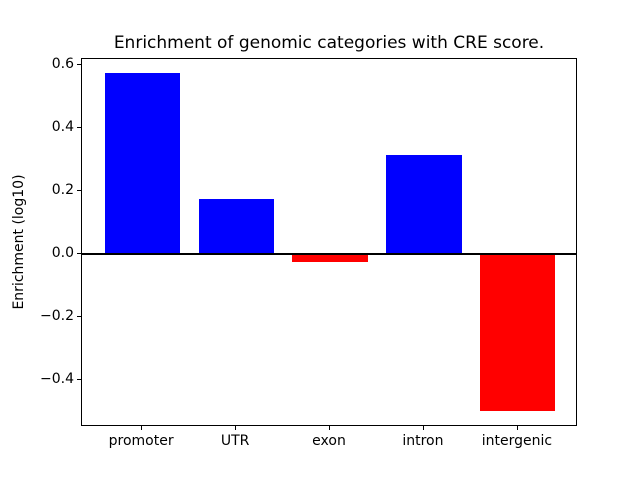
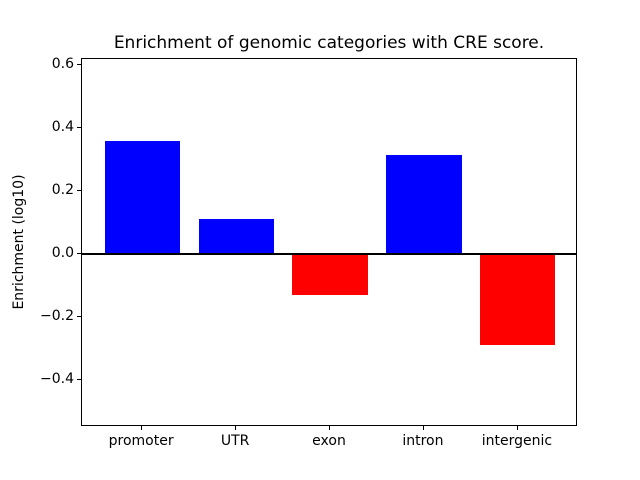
promoter: 0.57 -> 0.36
UTR: 0.17 -> 0.11
exon: -0.03 -> -0.13
intergenic: -0.50 -> -0.29
